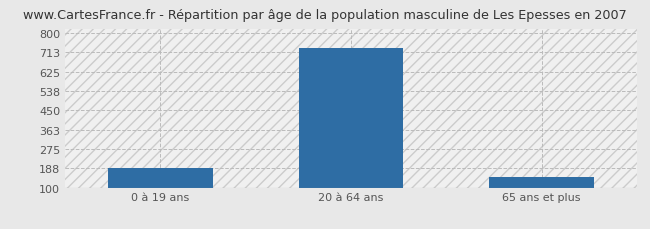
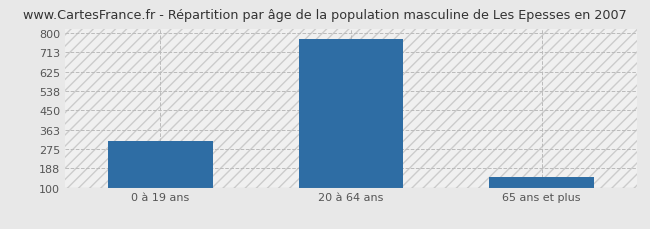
0 à 19 ans: 190 -> 313
20 à 64 ans: 735 -> 775
